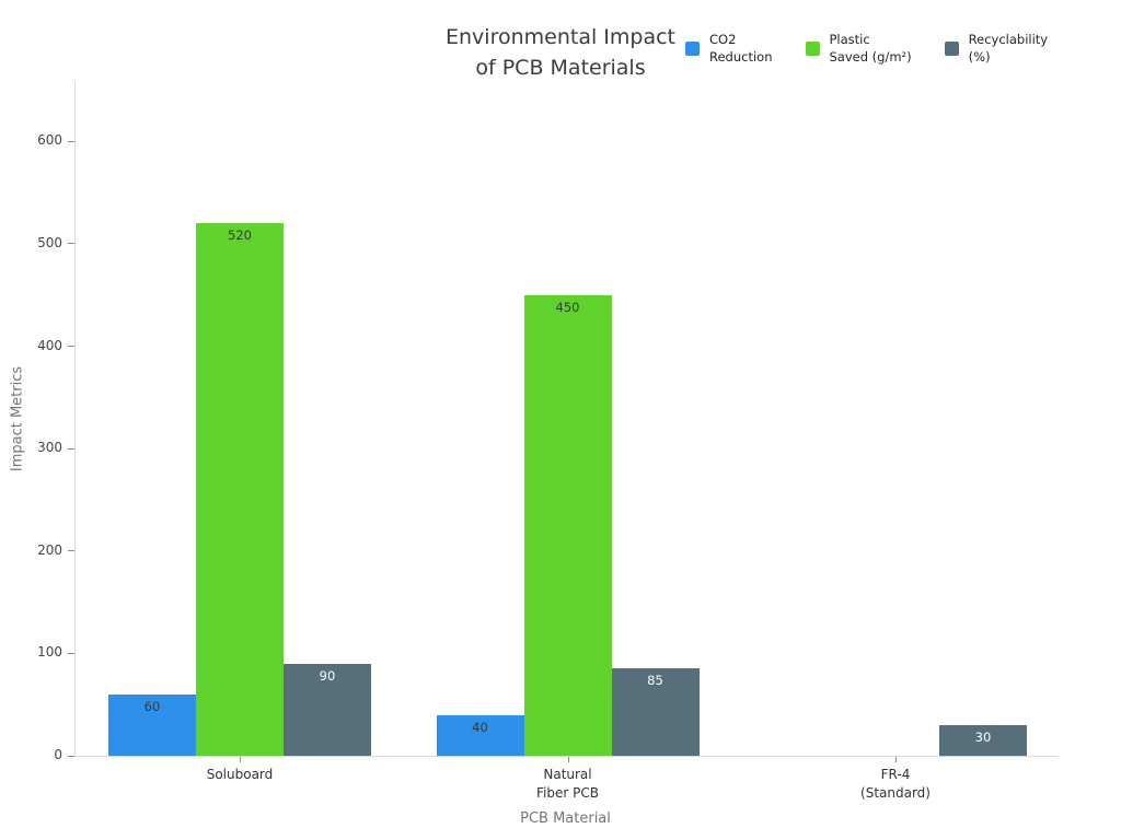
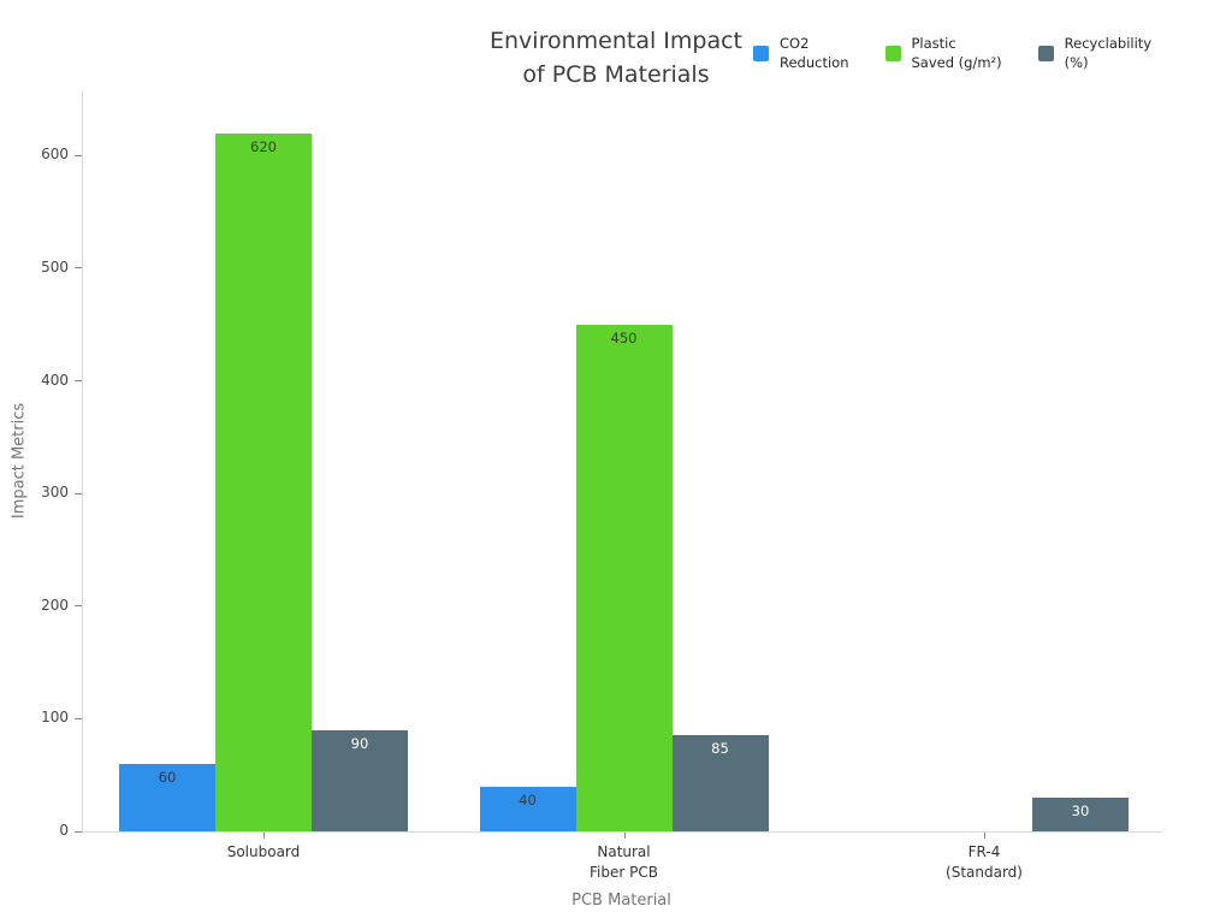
Plastic Saved (g/m²)/Soluboard: 520 -> 620
